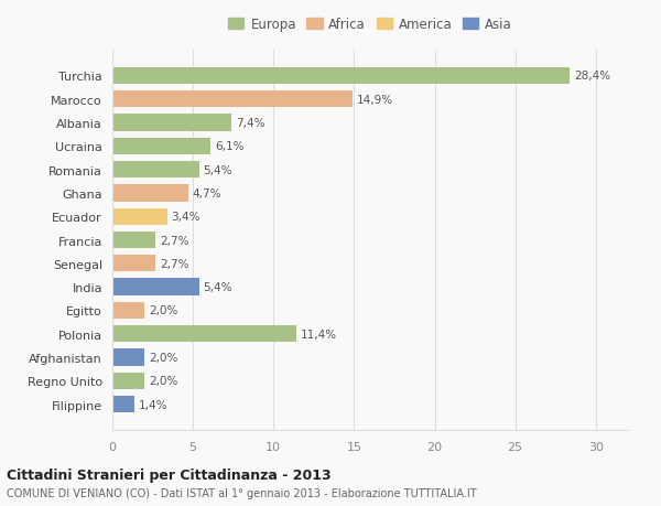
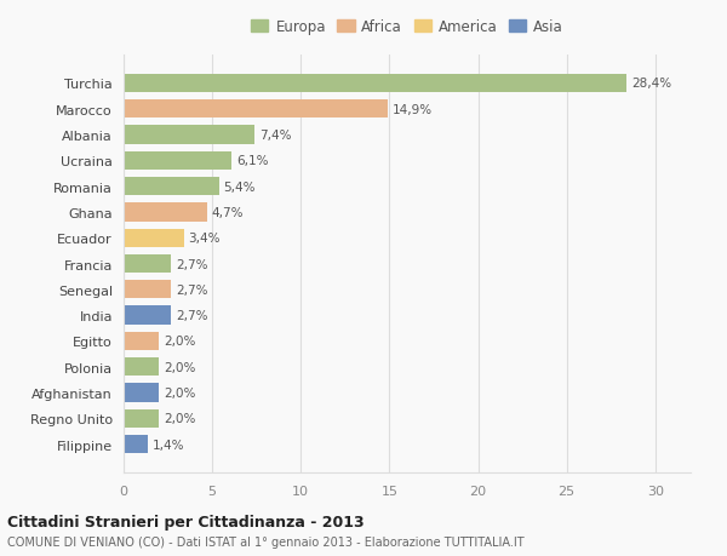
India: 5,4% -> 2,7%
Polonia: 11,4% -> 2,0%
